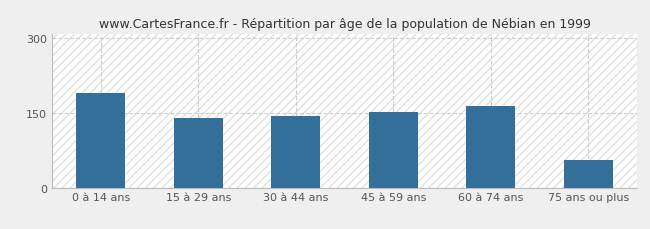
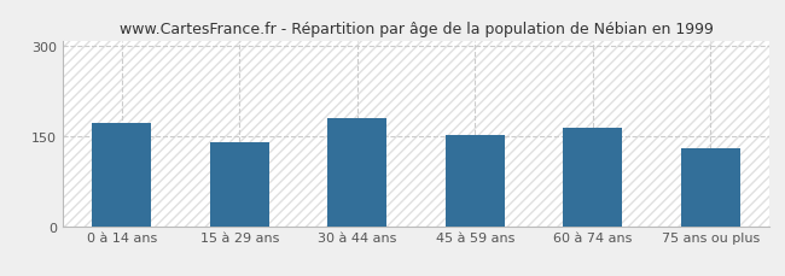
0 à 14 ans: 190 -> 172
30 à 44 ans: 145 -> 181
75 ans ou plus: 55 -> 130
